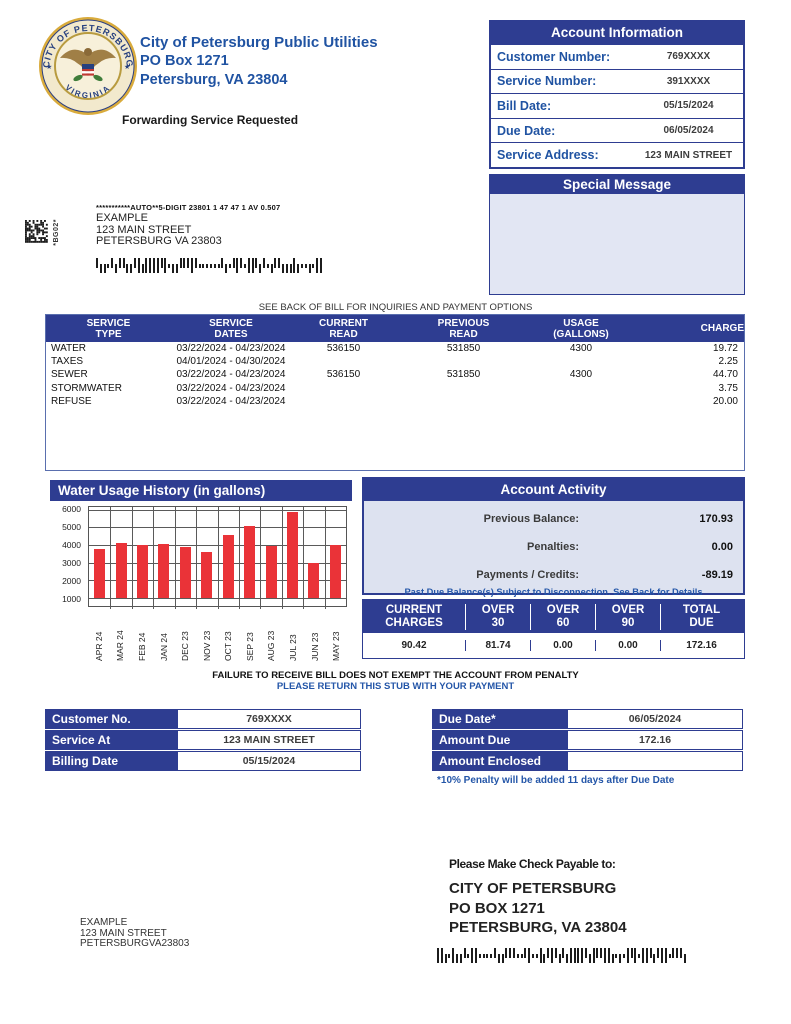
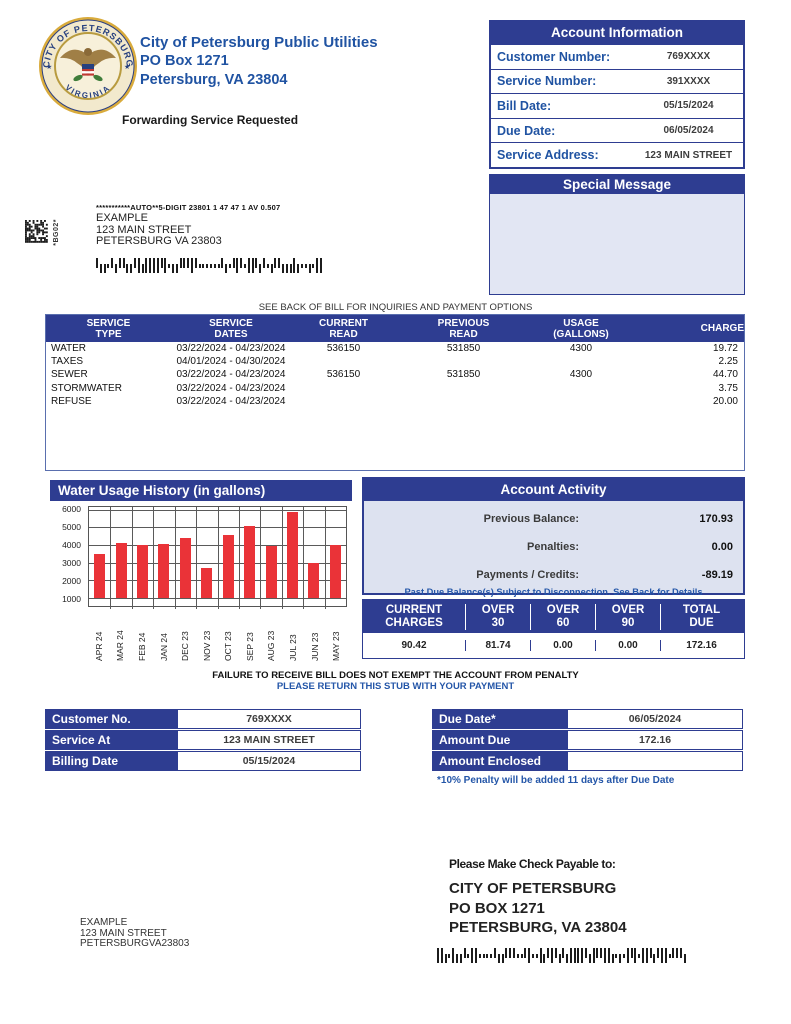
APR 24: 3800 -> 3500
DEC 23: 3900 -> 4400
NOV 23: 3600 -> 2700
